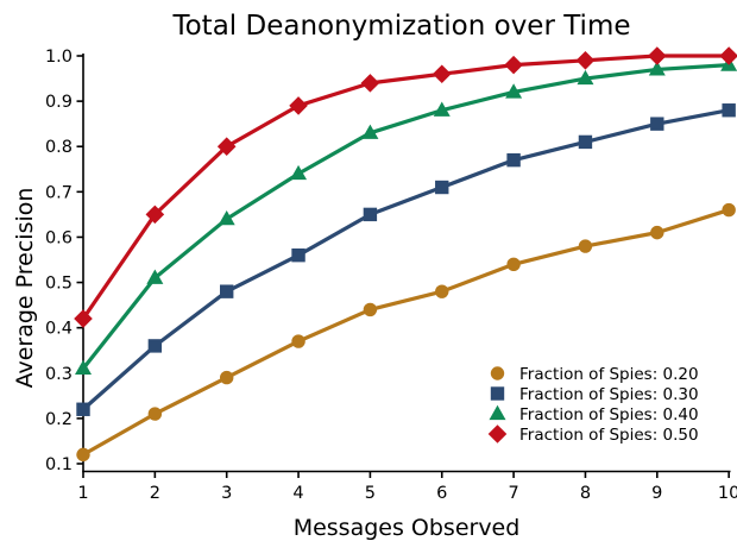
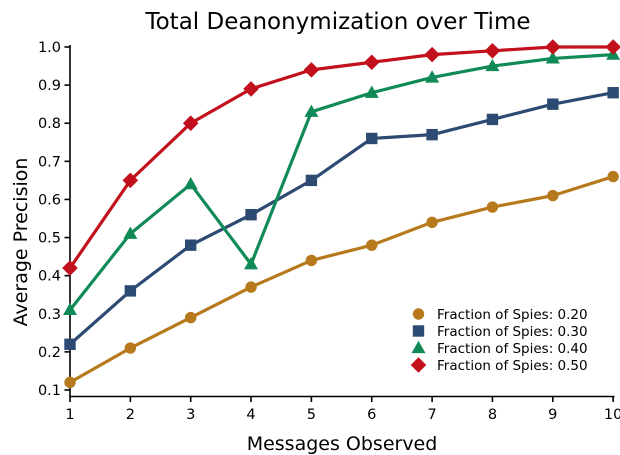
Fraction of Spies: 0.40/4: 0.74 -> 0.43
Fraction of Spies: 0.30/6: 0.71 -> 0.76
